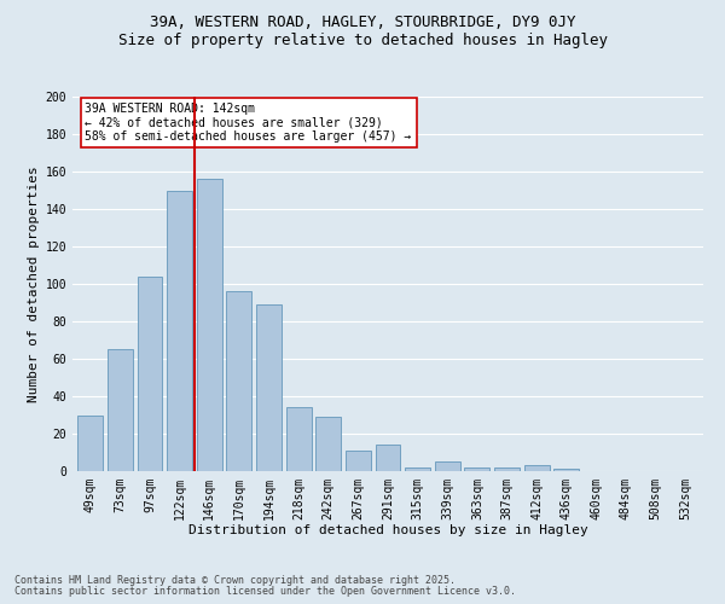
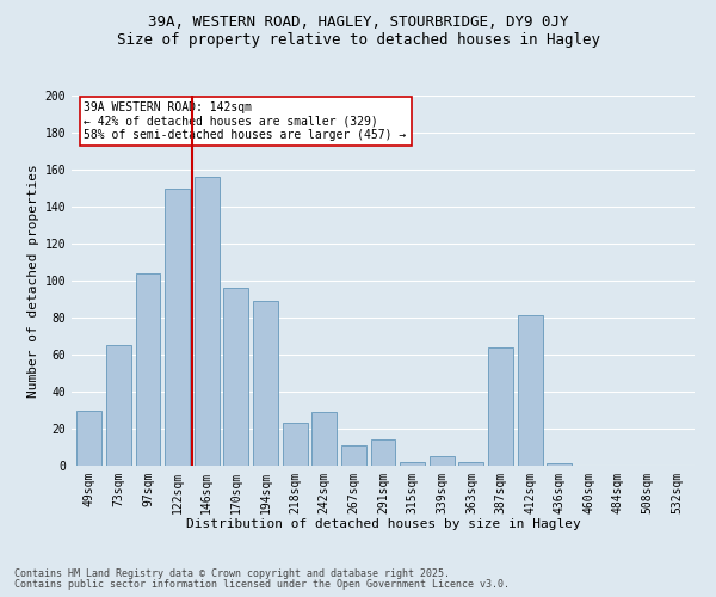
218sqm: 34 -> 23
387sqm: 2 -> 64
412sqm: 3 -> 81
